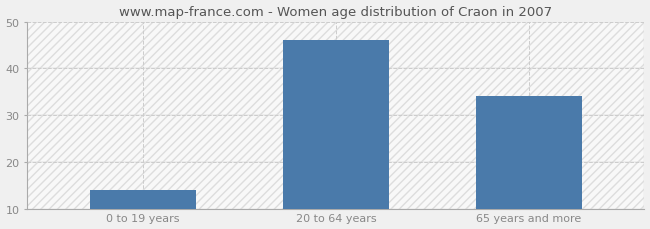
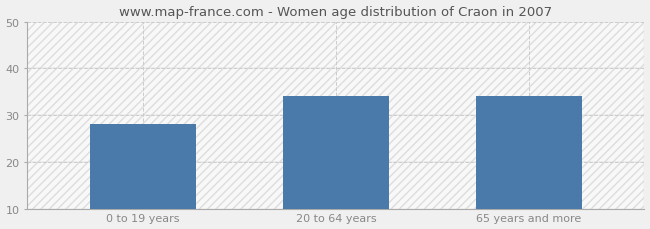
0 to 19 years: 14 -> 28
20 to 64 years: 46 -> 34
